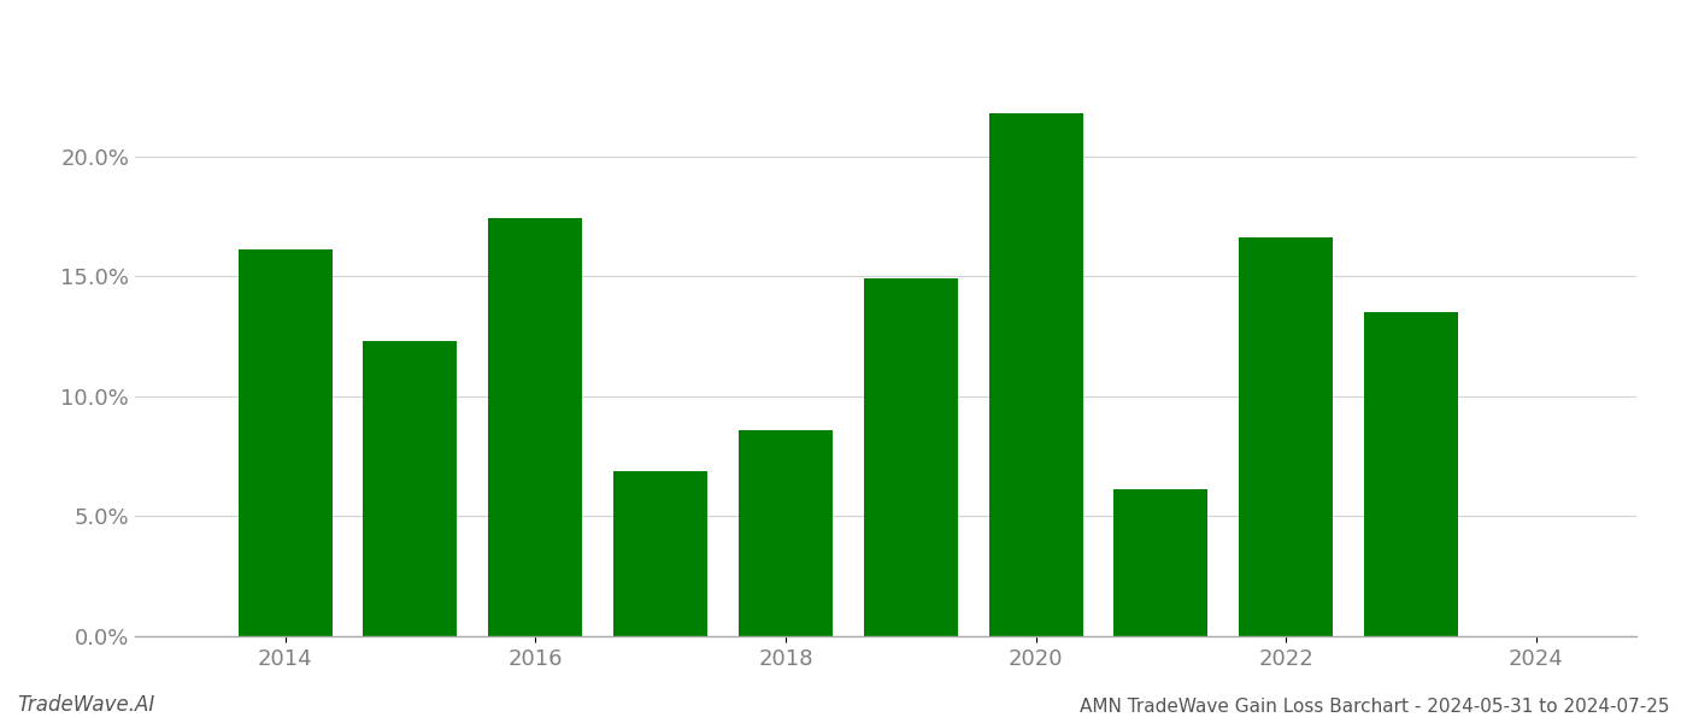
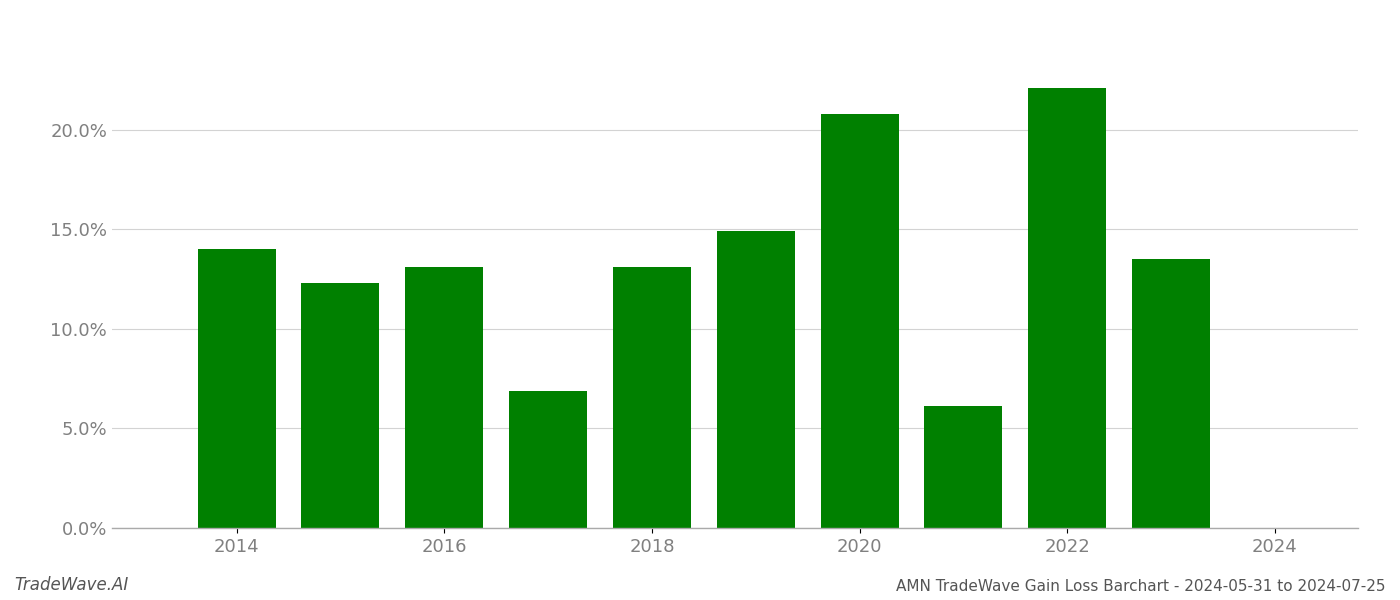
2014: 16.1% -> 14.0%
2016: 17.4% -> 13.1%
2018: 8.6% -> 13.1%
2020: 21.8% -> 20.8%
2022: 16.6% -> 22.1%
